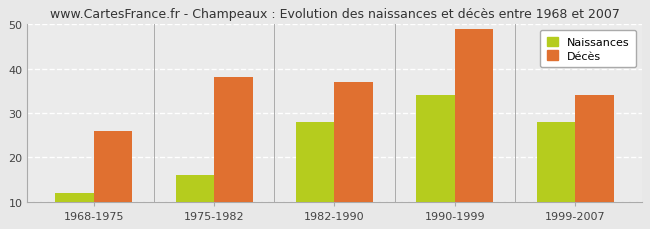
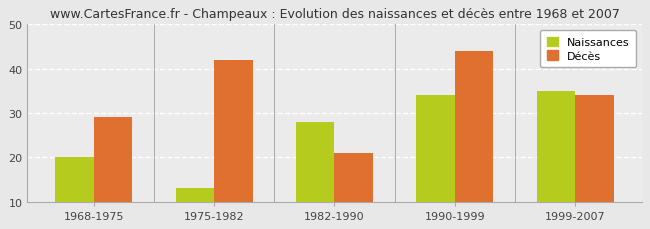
Naissances/1968-1975: 12 -> 20
Décès/1968-1975: 26 -> 29
Naissances/1975-1982: 16 -> 13
Décès/1975-1982: 38 -> 42
Décès/1982-1990: 37 -> 21
Décès/1990-1999: 49 -> 44
Naissances/1999-2007: 28 -> 35
